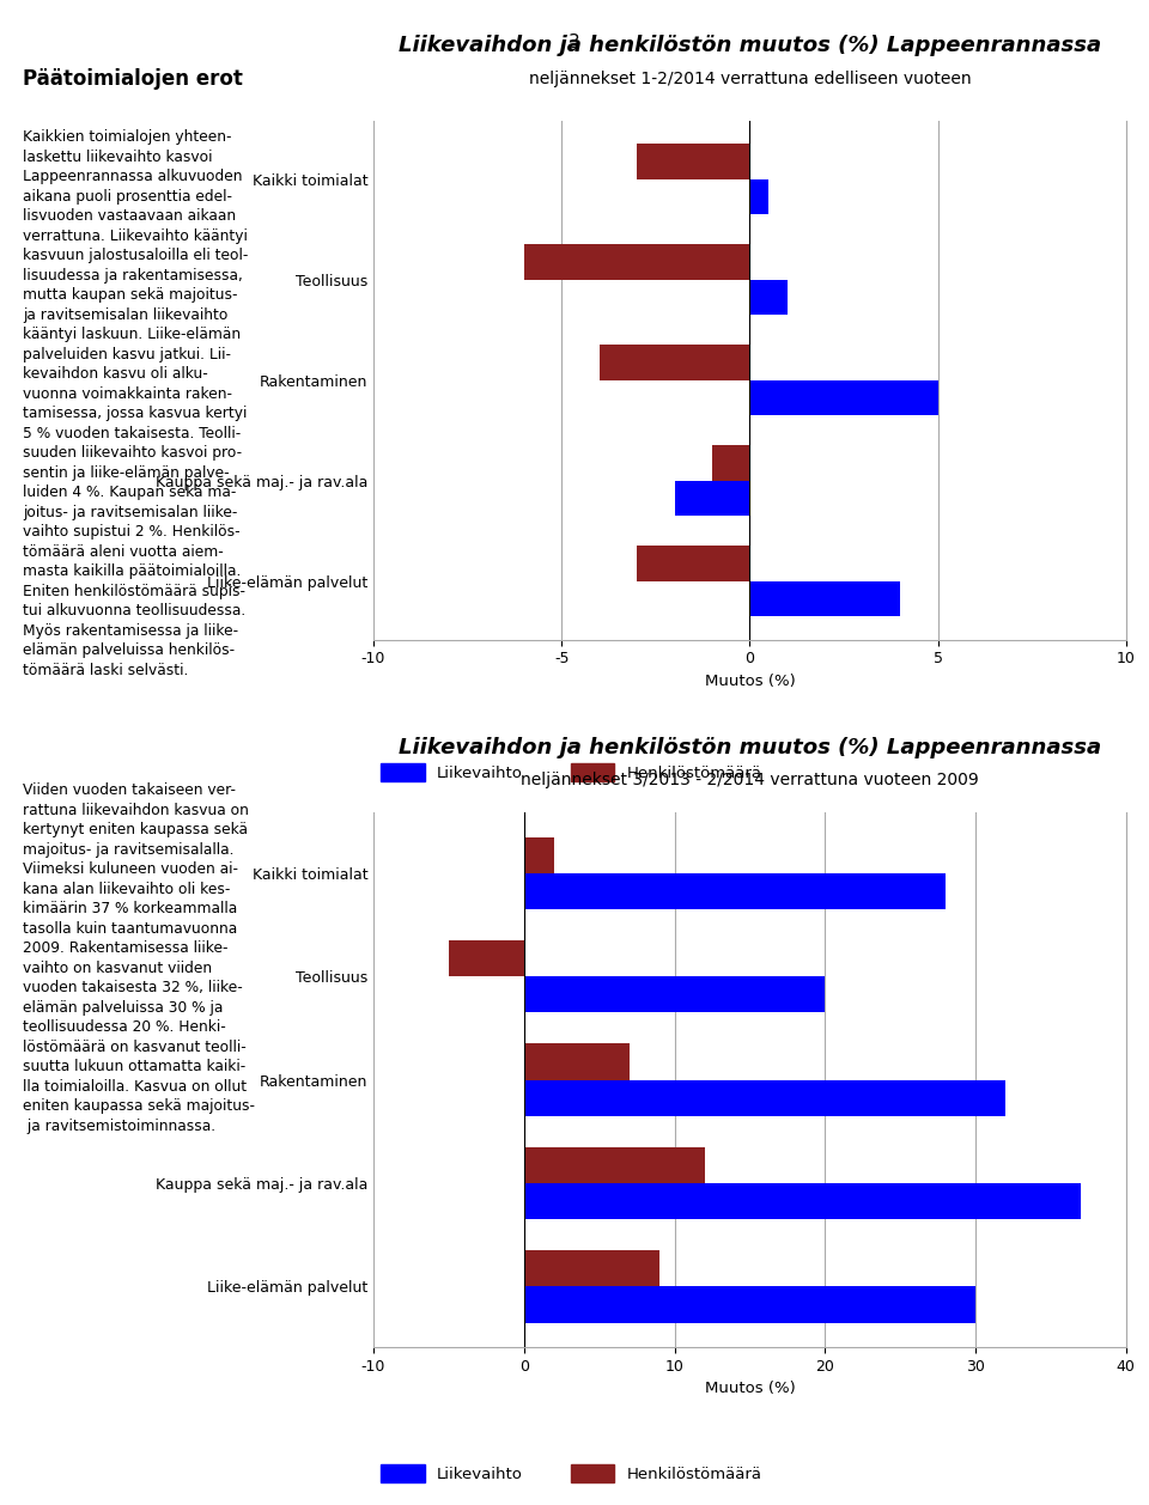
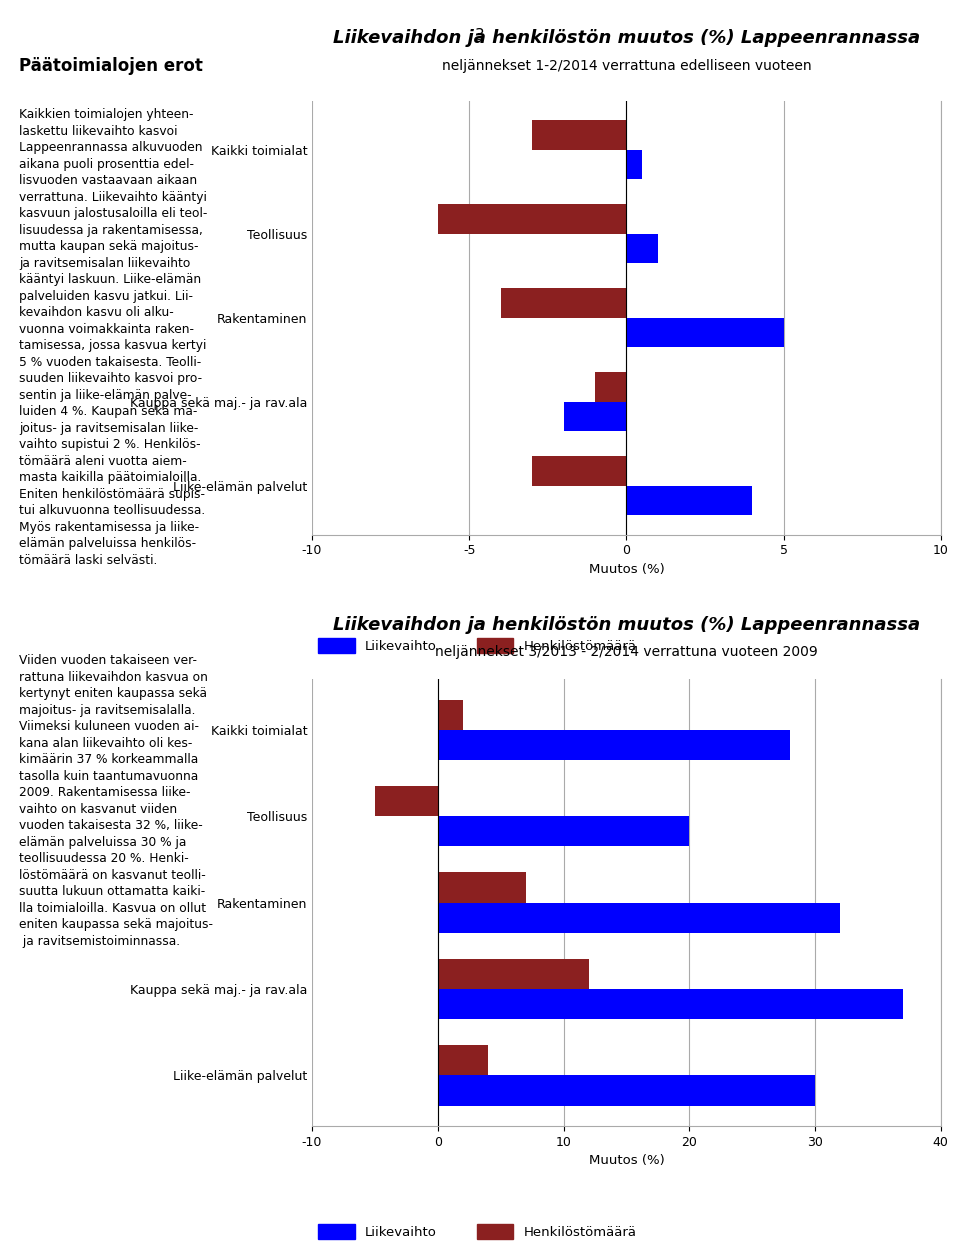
Henkilöstömäärä/Liike-elämän palvelut: 9 -> 4
